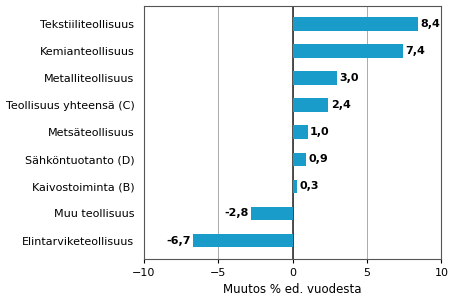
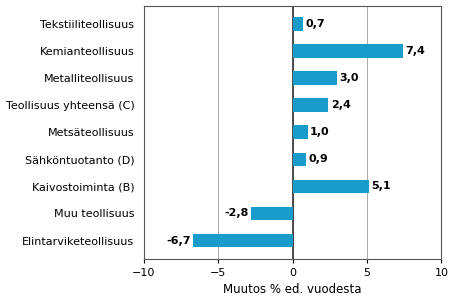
Tekstiiliteollisuus: 8,4 -> 0,7
Kaivostoiminta (B): 0,3 -> 5,1
